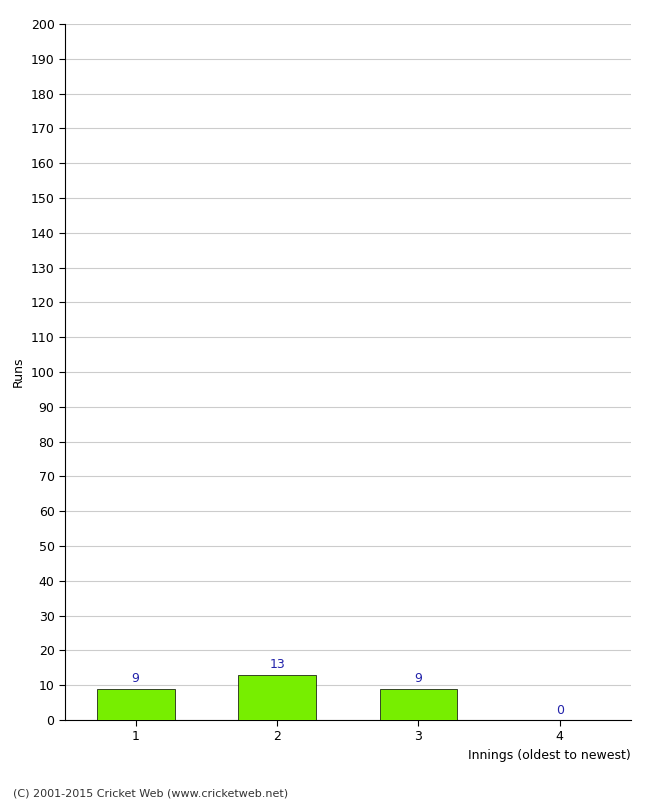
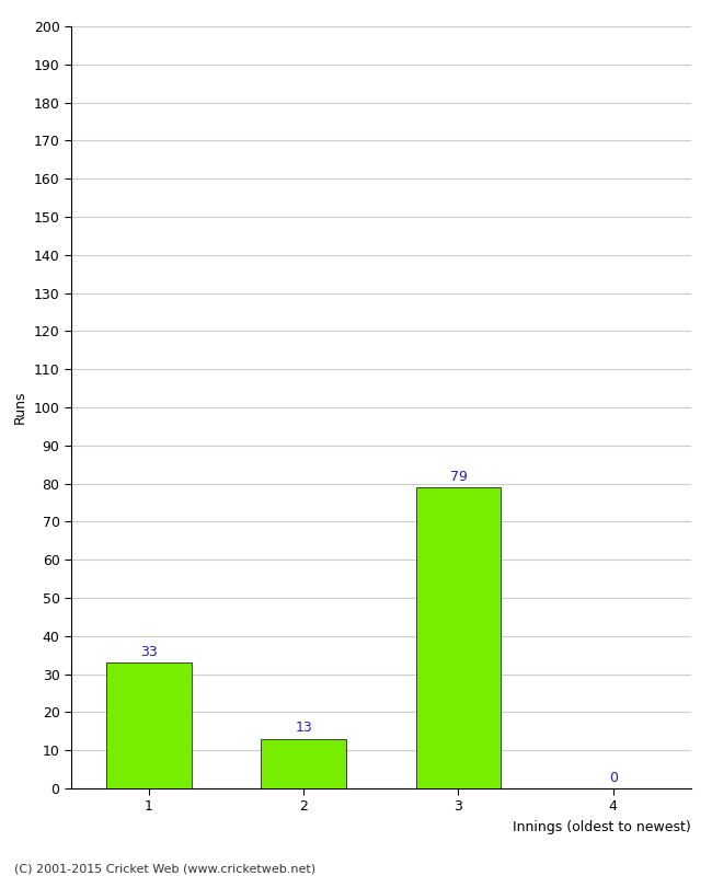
1: 9 -> 33
3: 9 -> 79
